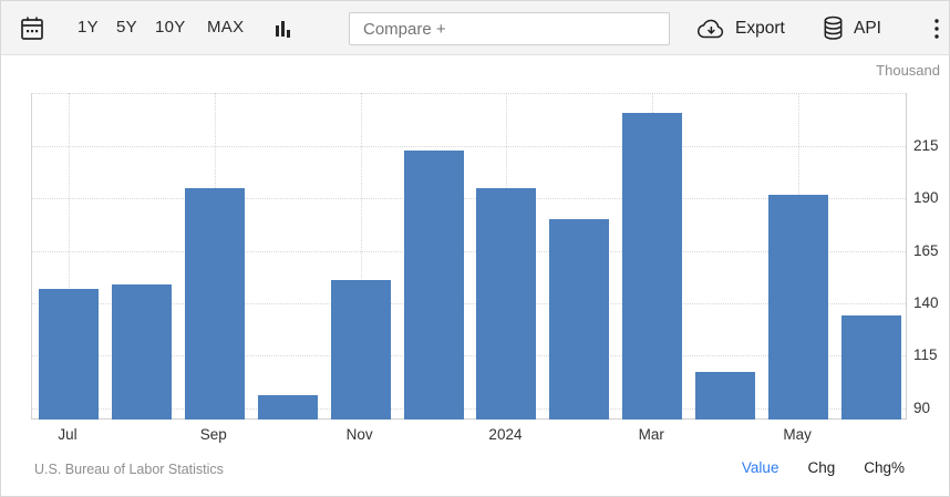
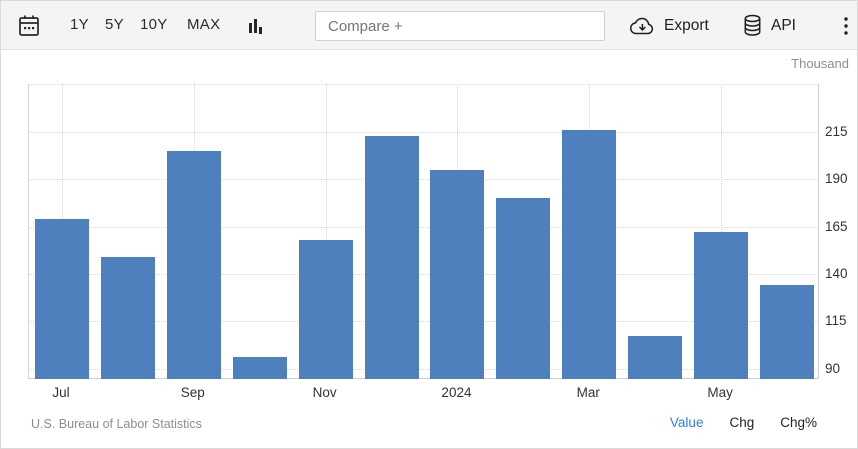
Jul: 147 -> 169
Sep: 195 -> 205
Nov: 151 -> 158
Mar: 231 -> 216
May: 192 -> 162
